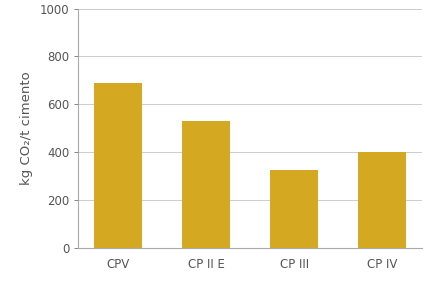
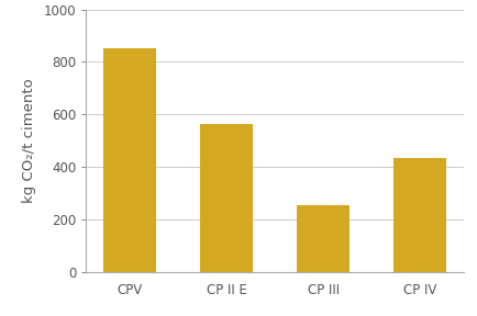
CPV: 690 -> 850
CP II E: 530 -> 565
CP III: 325 -> 255
CP IV: 400 -> 435
